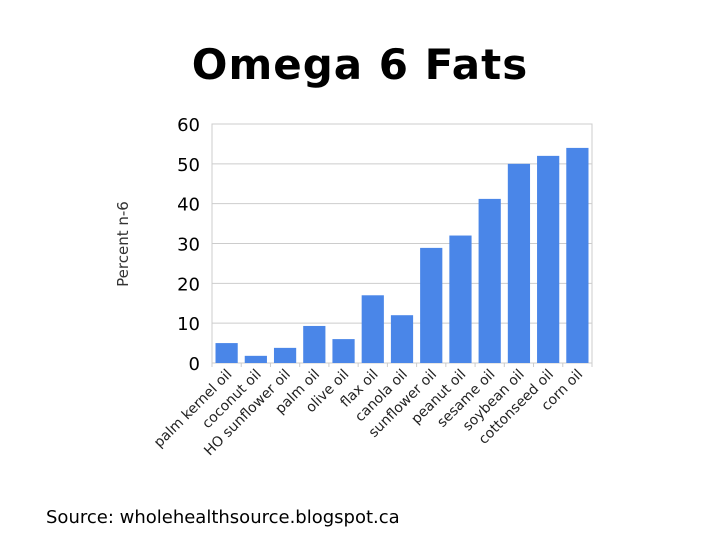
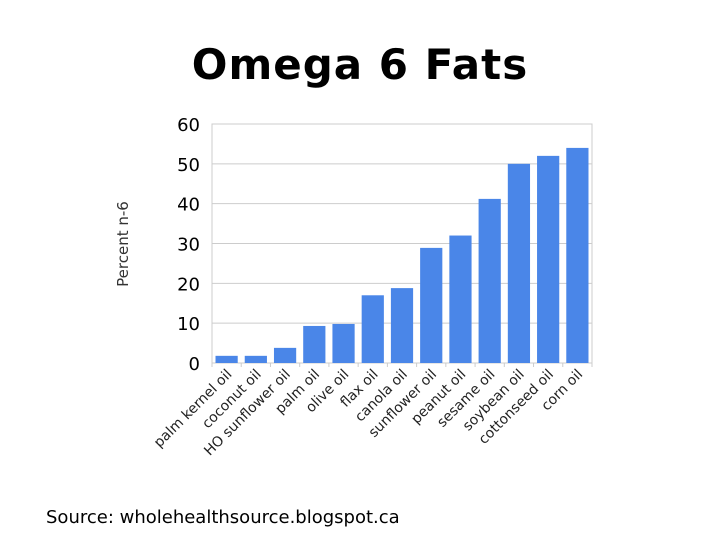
palm kernel oil: 5 -> 2
olive oil: 6 -> 10
canola oil: 12 -> 19
